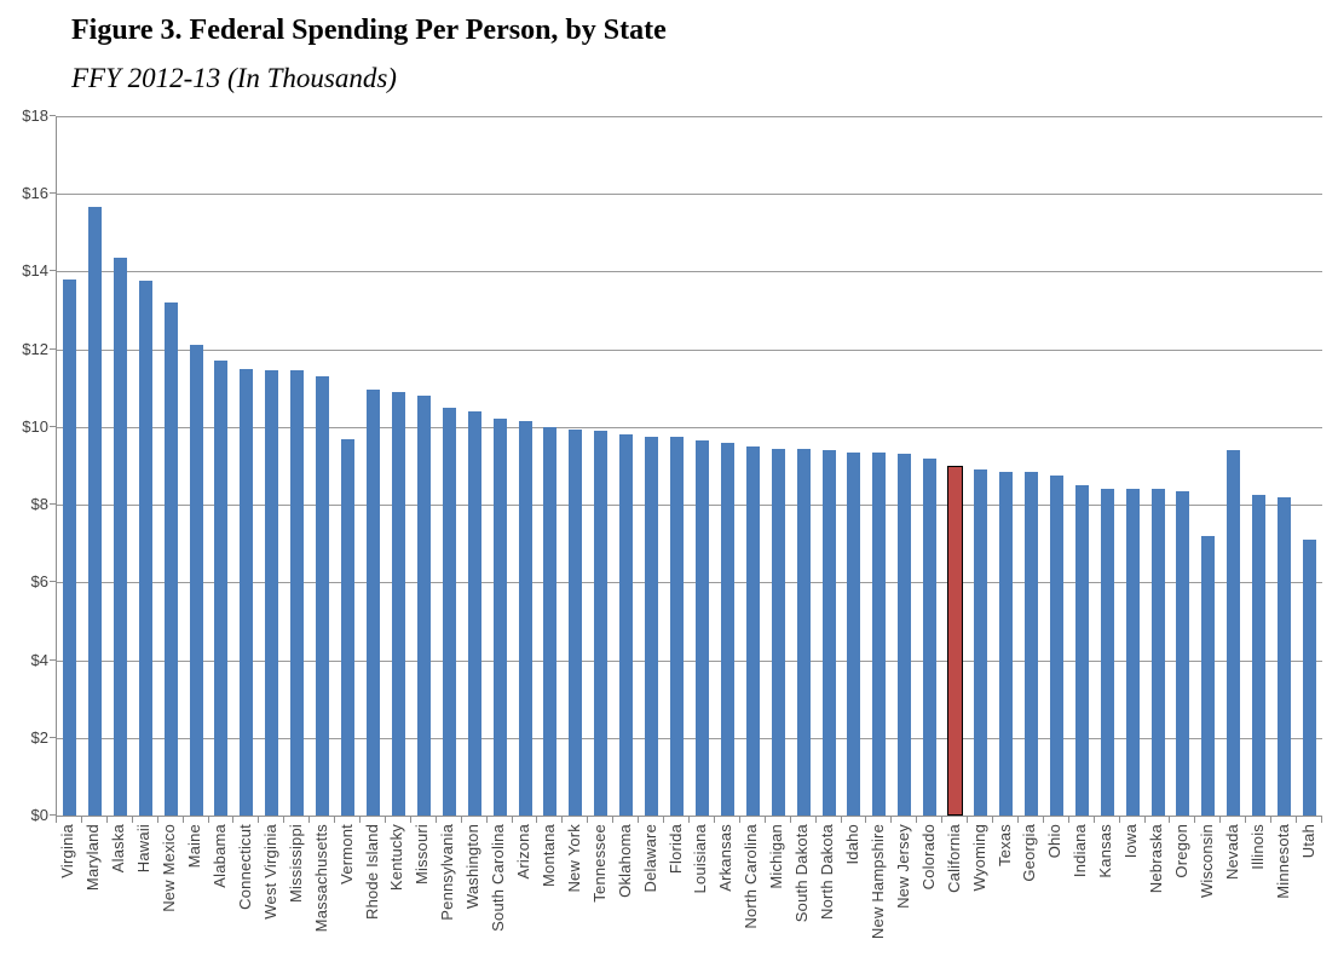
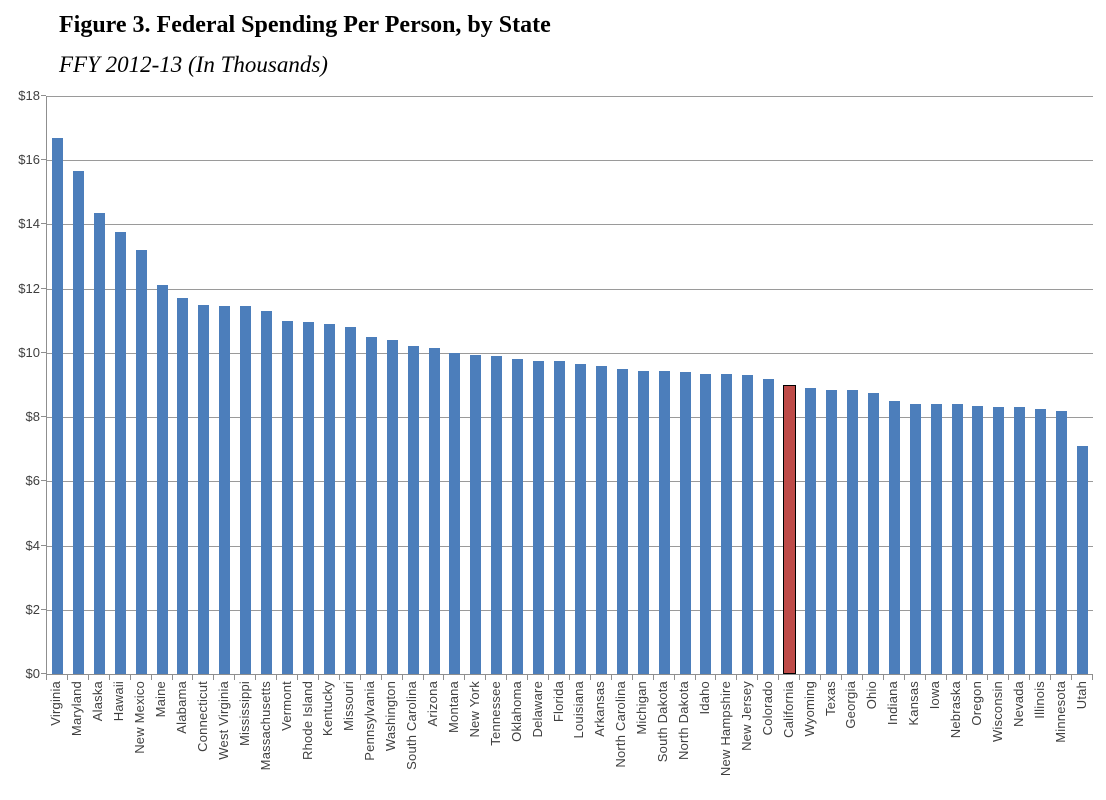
Virginia: $13.8 -> $16.7
Vermont: $9.7 -> $11.0
Wisconsin: $7.2 -> $8.3
Nevada: $9.4 -> $8.3
